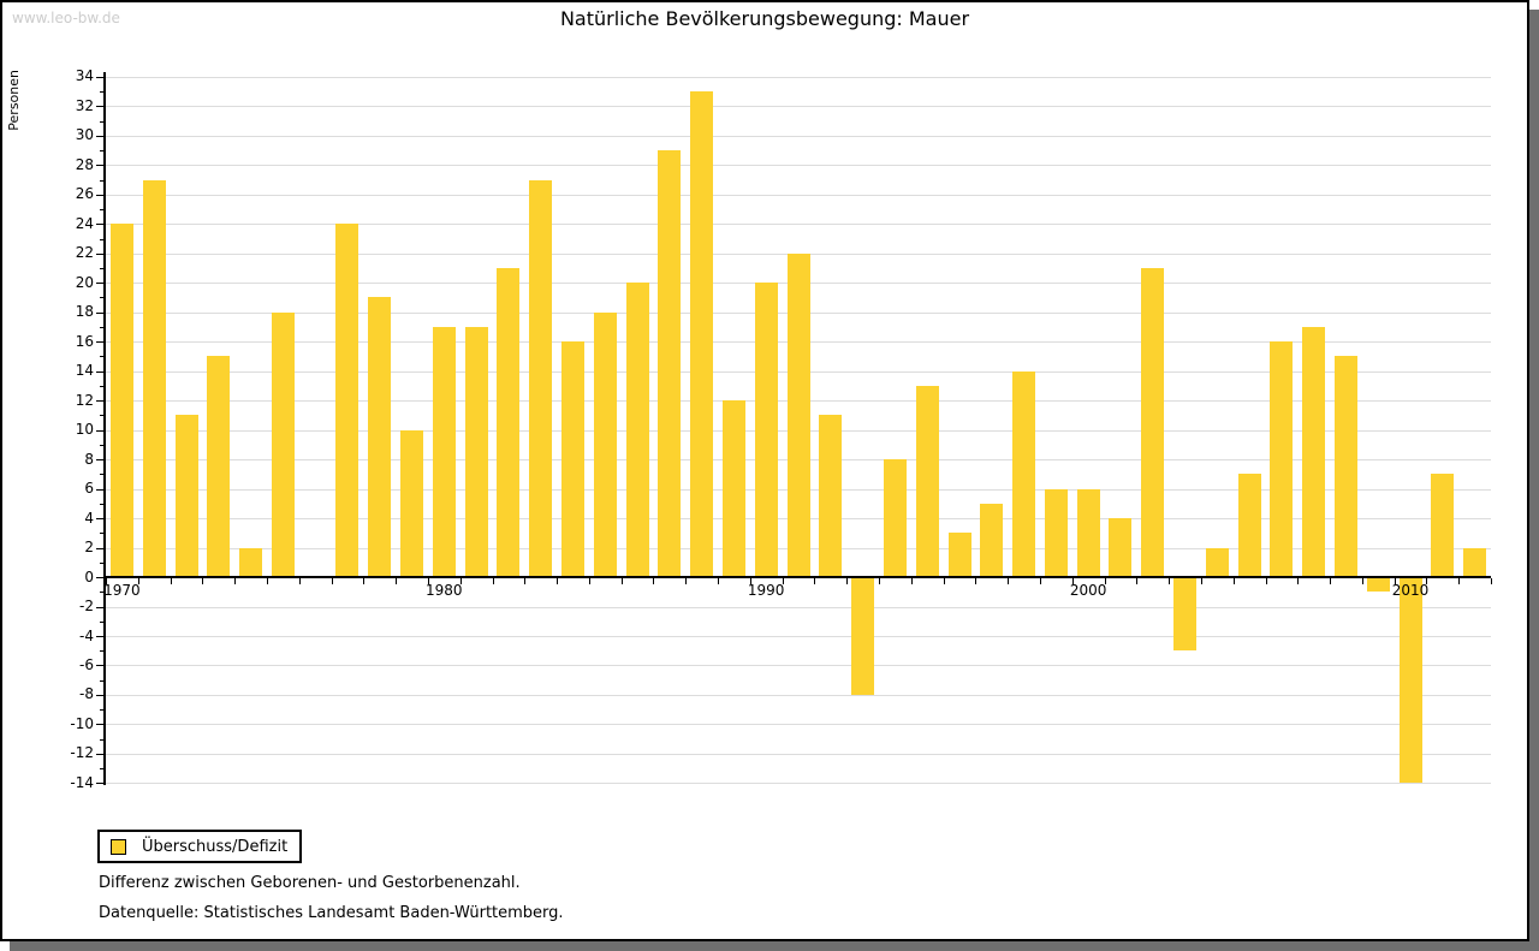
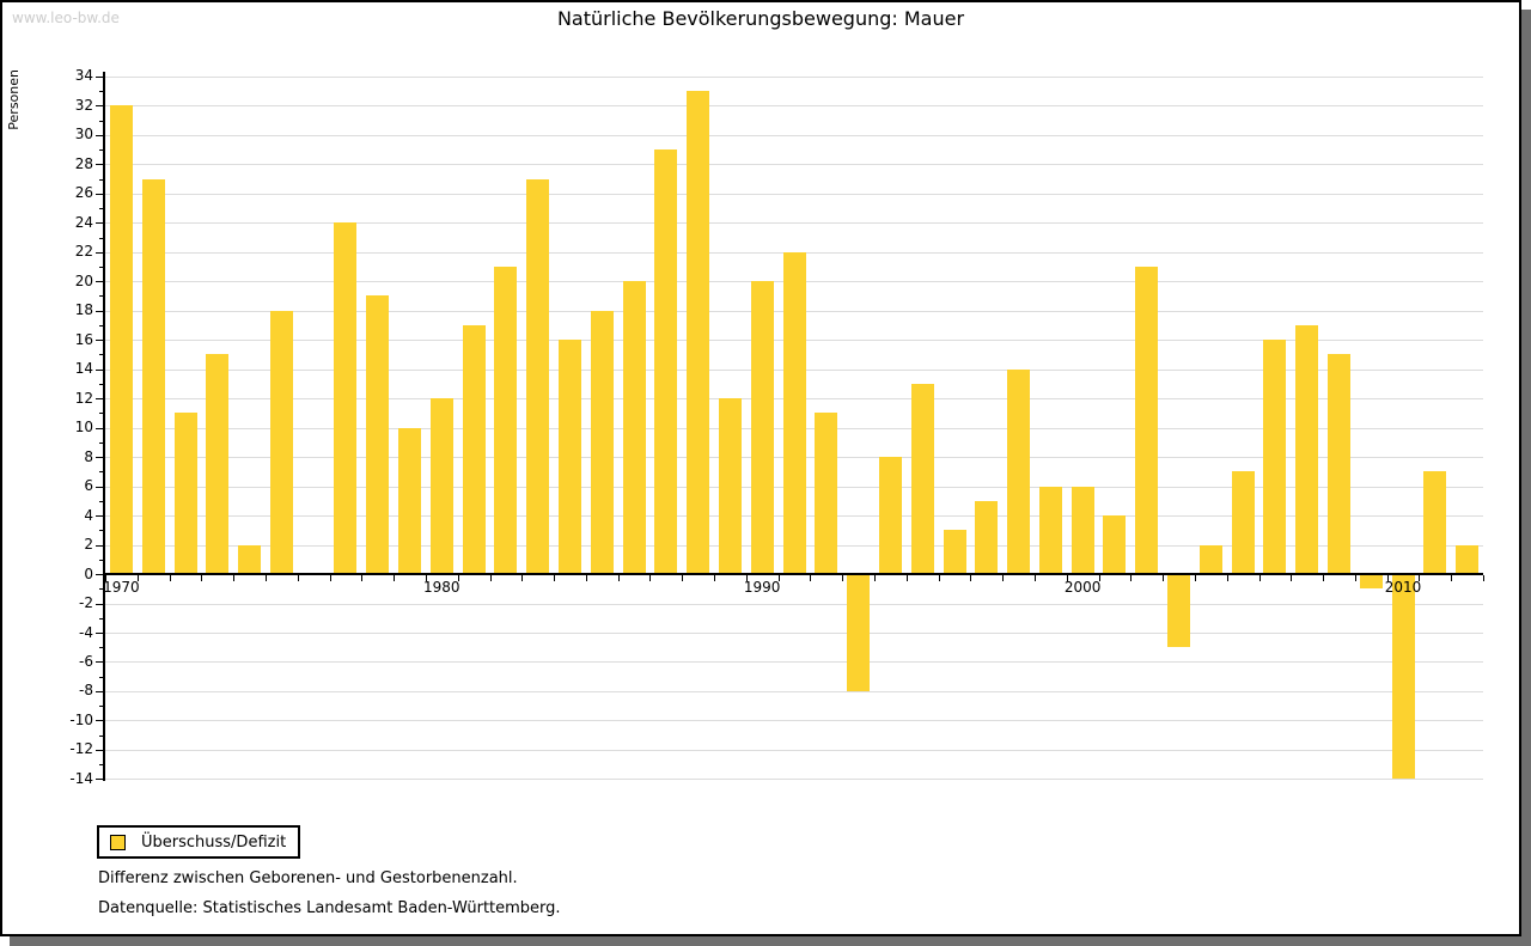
1970: 24 -> 32
1980: 17 -> 12
